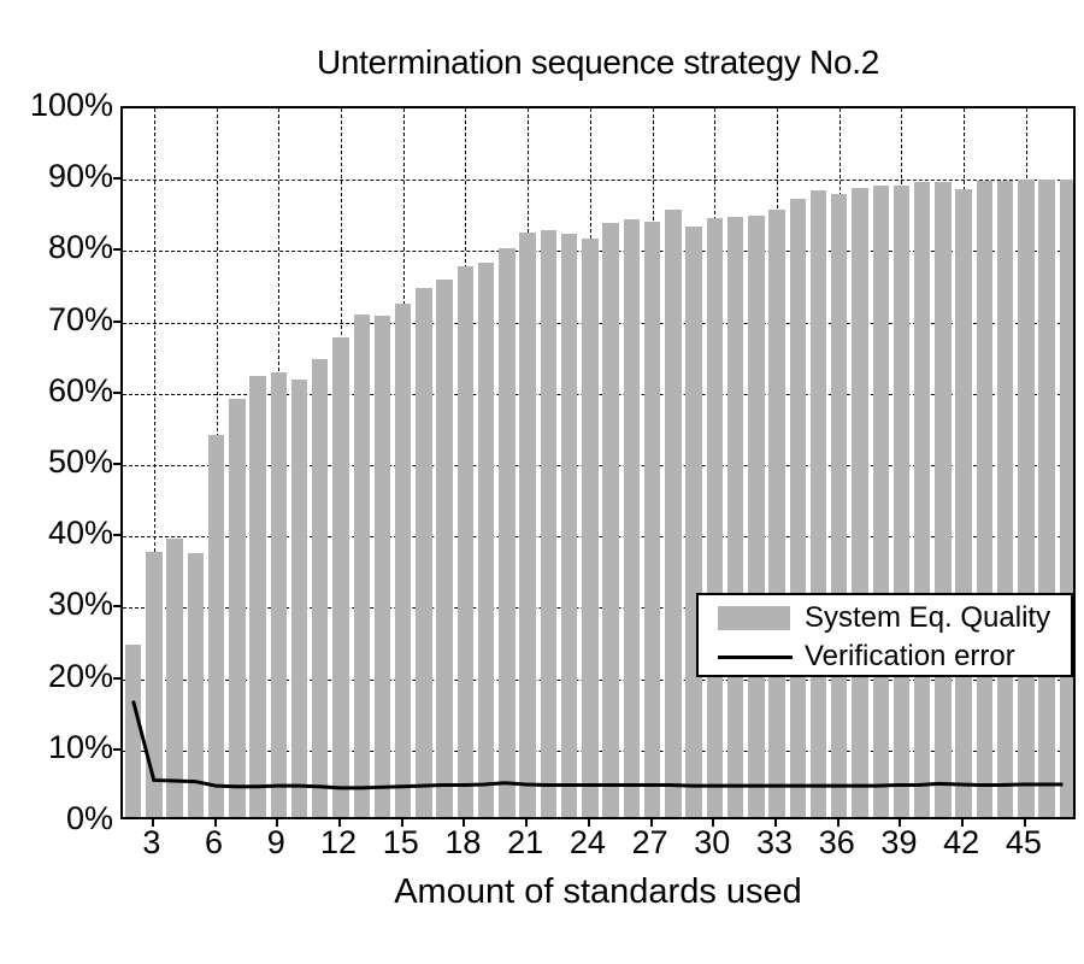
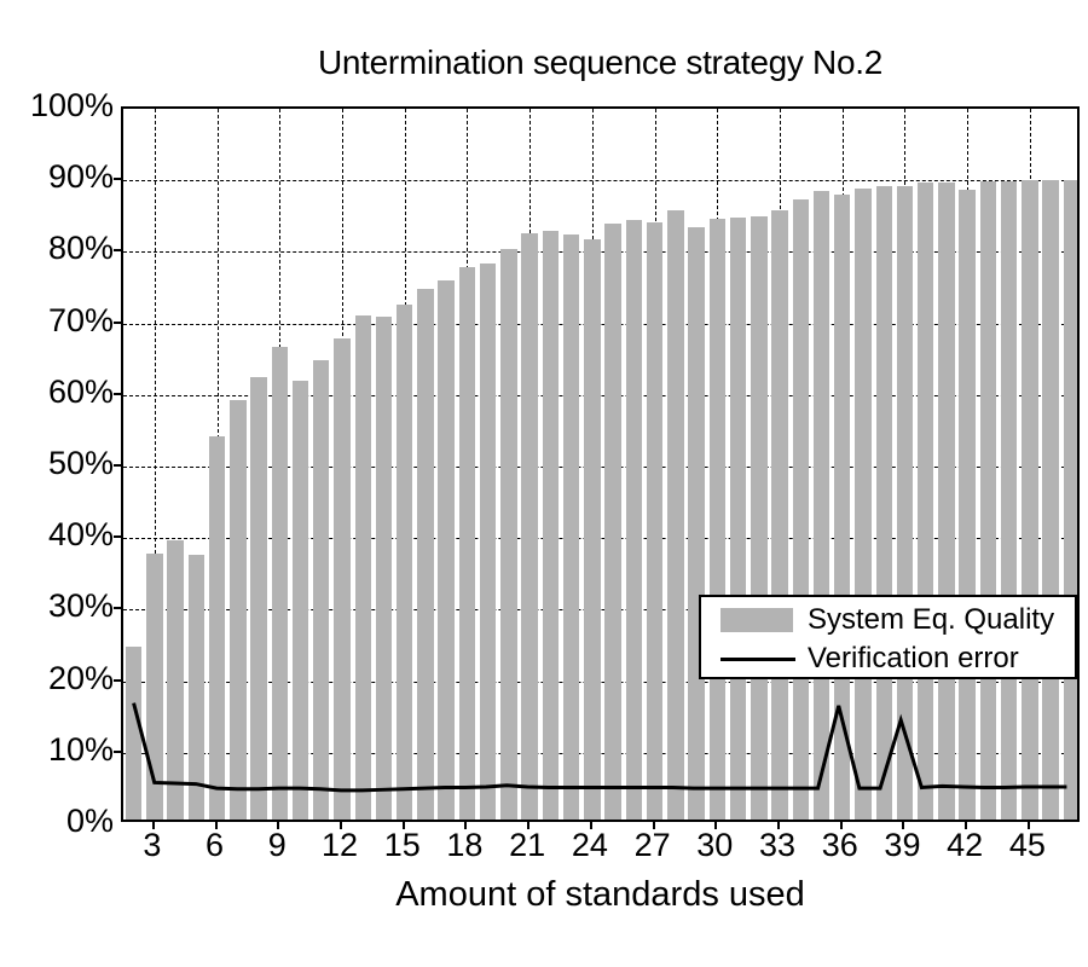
System Eq. Quality/9: 62% -> 66%
Verification error/36: 4% -> 16%
Verification error/39: 4% -> 14%
